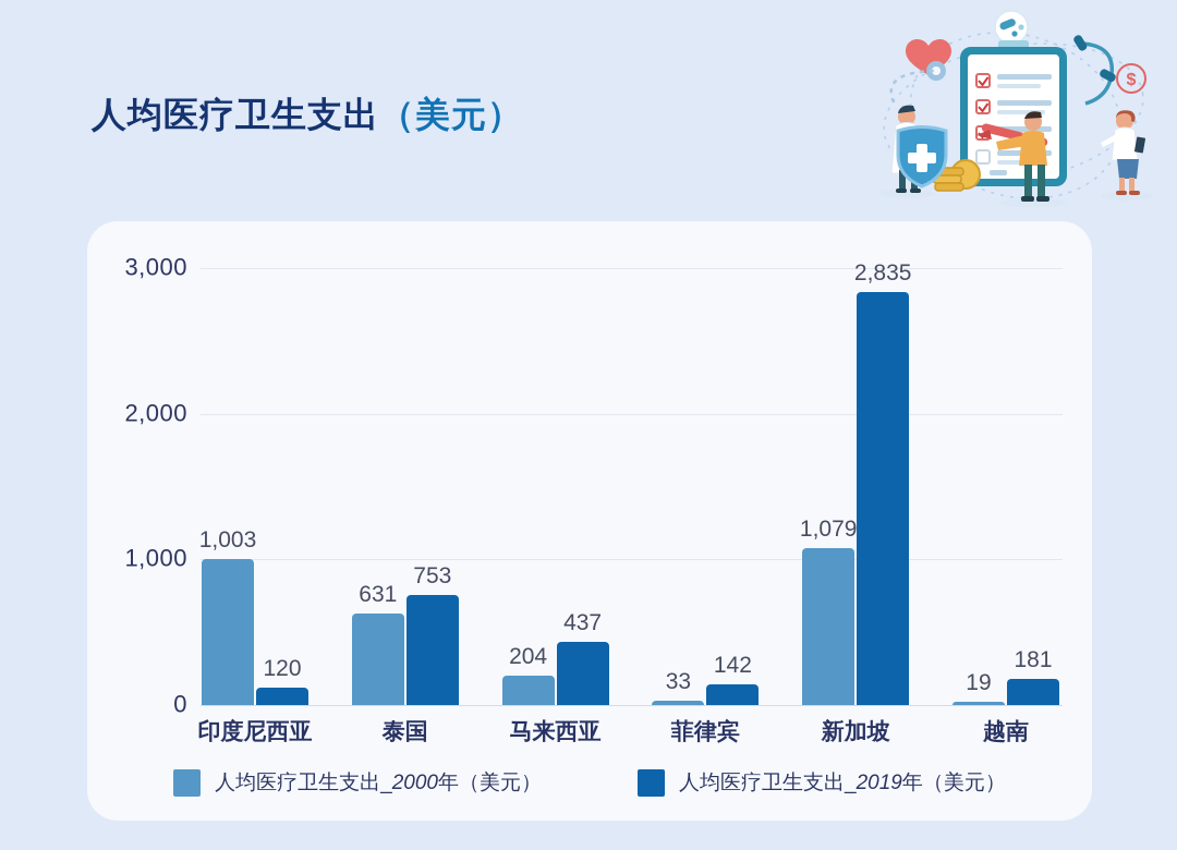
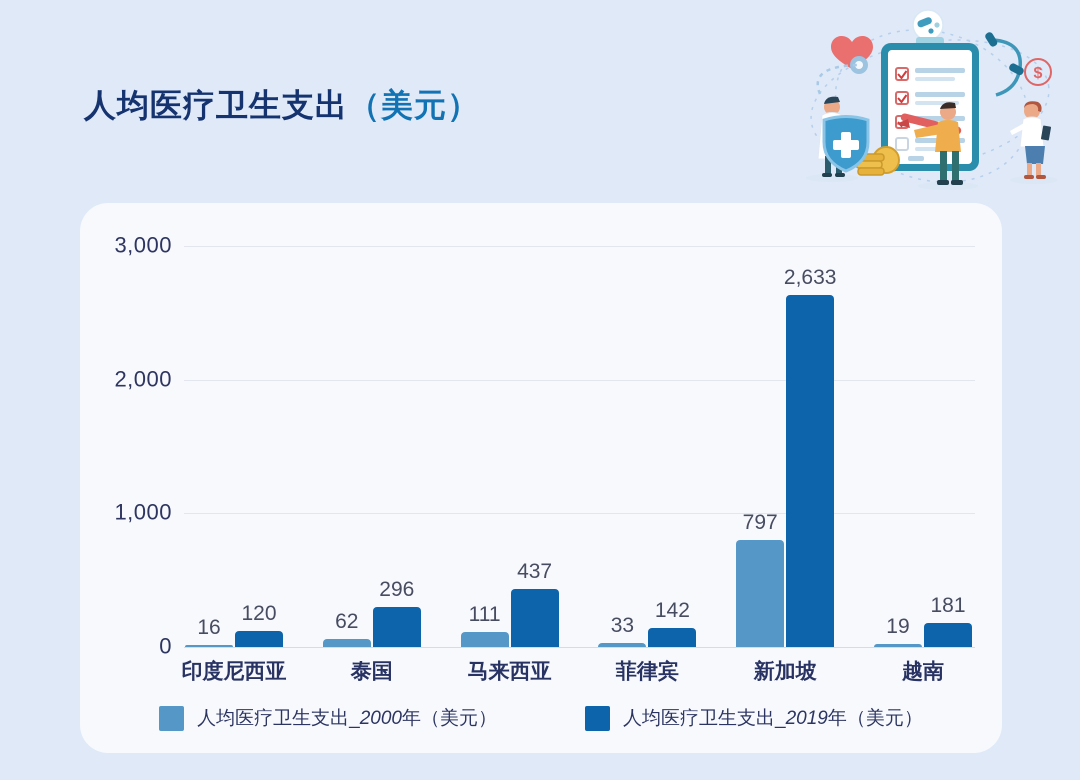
人均医疗卫生支出_2000年（美元）/印度尼西亚: 1,003 -> 16
人均医疗卫生支出_2000年（美元）/泰国: 631 -> 62
人均医疗卫生支出_2019年（美元）/泰国: 753 -> 296
人均医疗卫生支出_2000年（美元）/马来西亚: 204 -> 111
人均医疗卫生支出_2000年（美元）/新加坡: 1,079 -> 797
人均医疗卫生支出_2019年（美元）/新加坡: 2,835 -> 2,633
